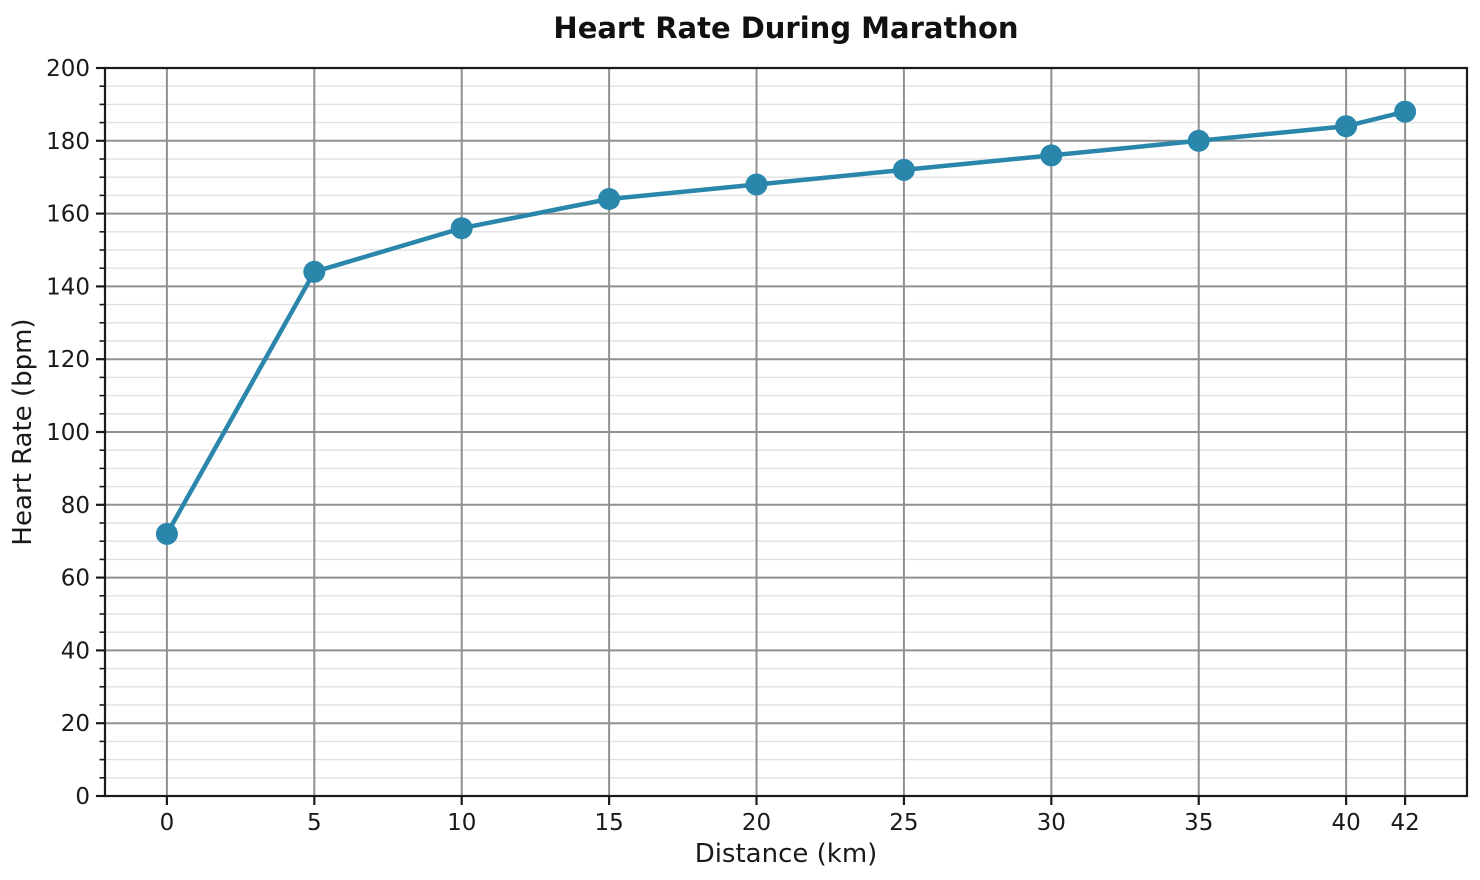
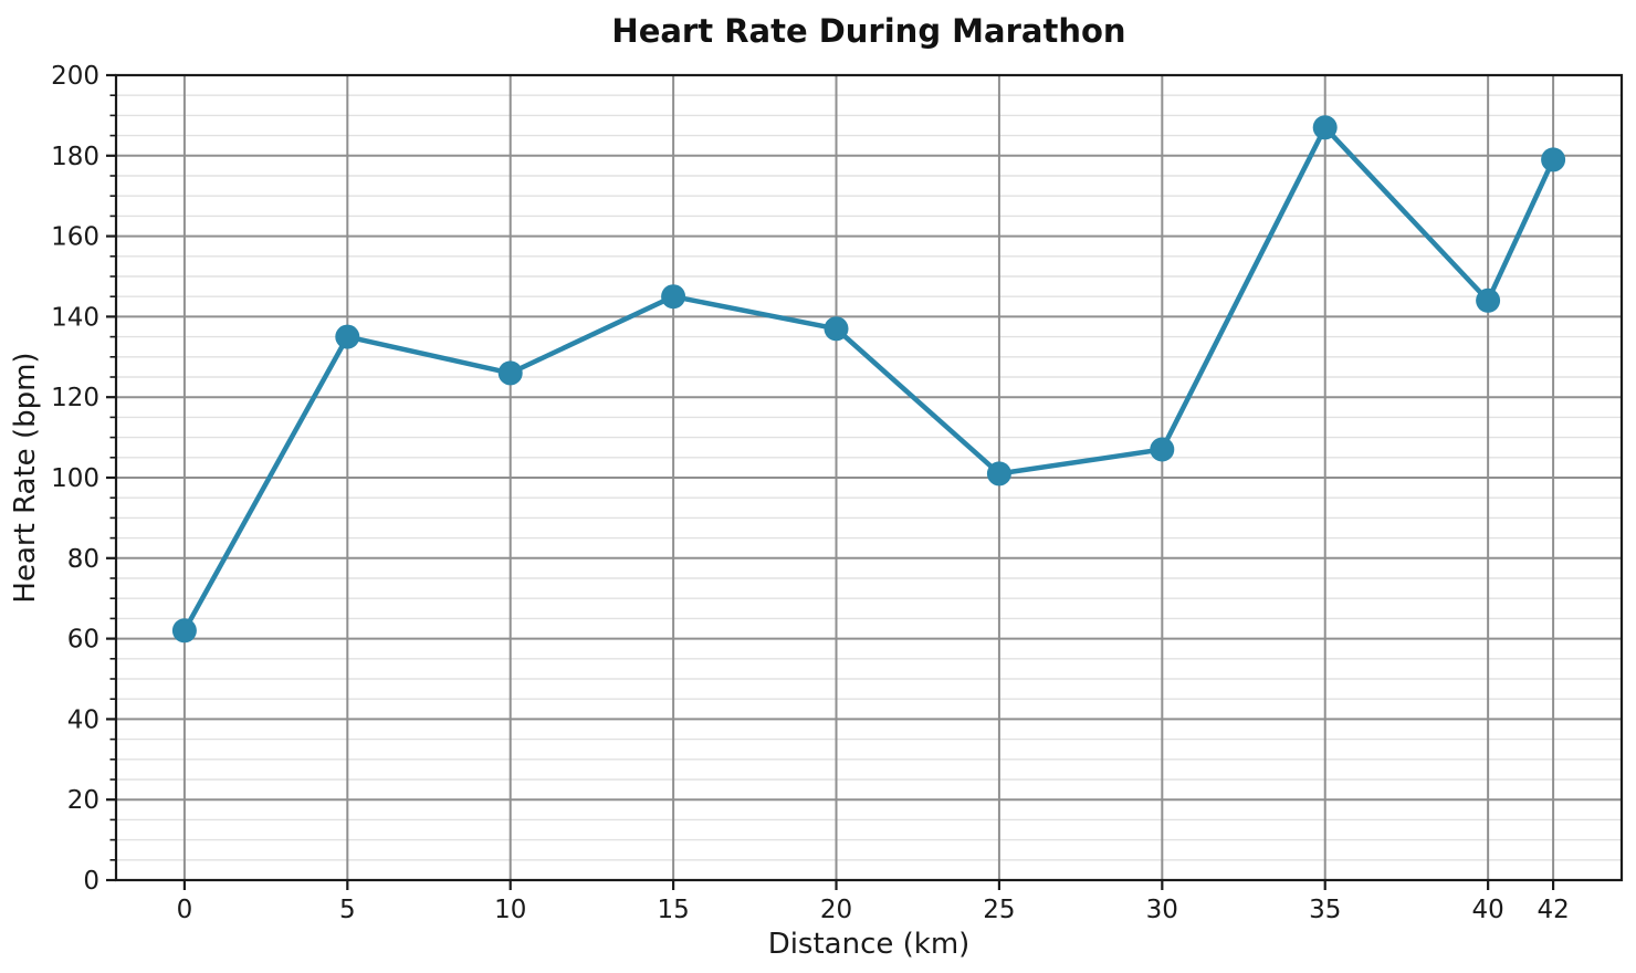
0: 72 -> 62
5: 144 -> 135
10: 156 -> 126
15: 164 -> 145
20: 168 -> 137
25: 172 -> 101
30: 176 -> 107
35: 180 -> 187
40: 184 -> 144
42: 188 -> 179
